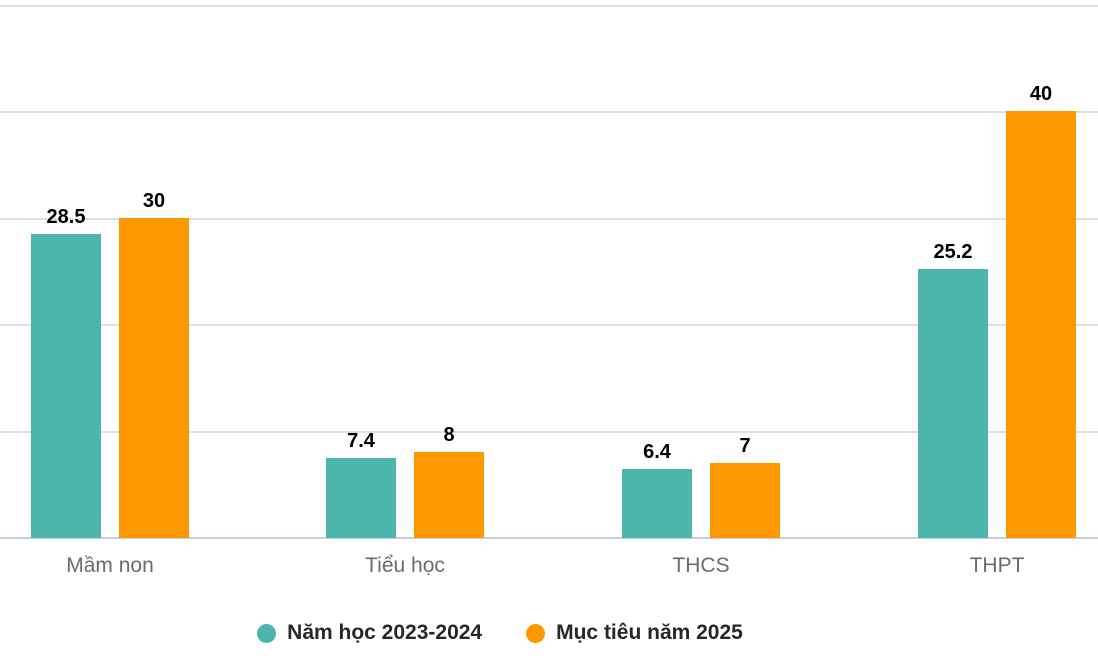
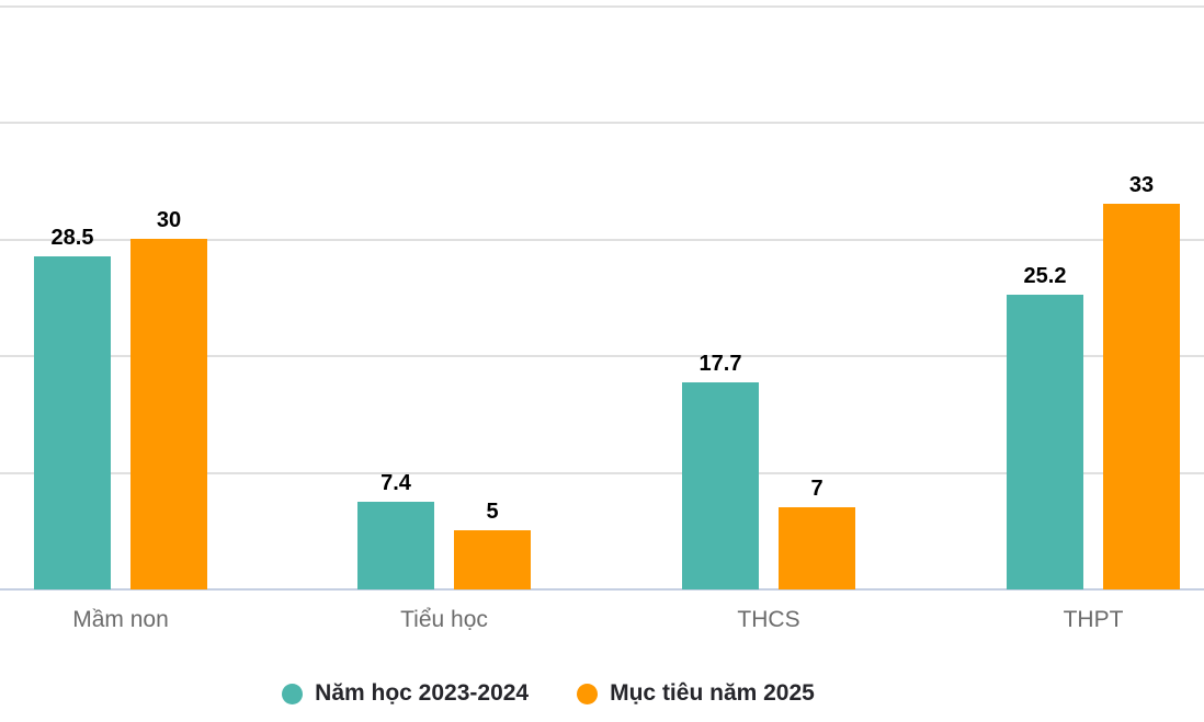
Mục tiêu năm 2025/Tiểu học: 8 -> 5
Năm học 2023-2024/THCS: 6.4 -> 17.7
Mục tiêu năm 2025/THPT: 40 -> 33
